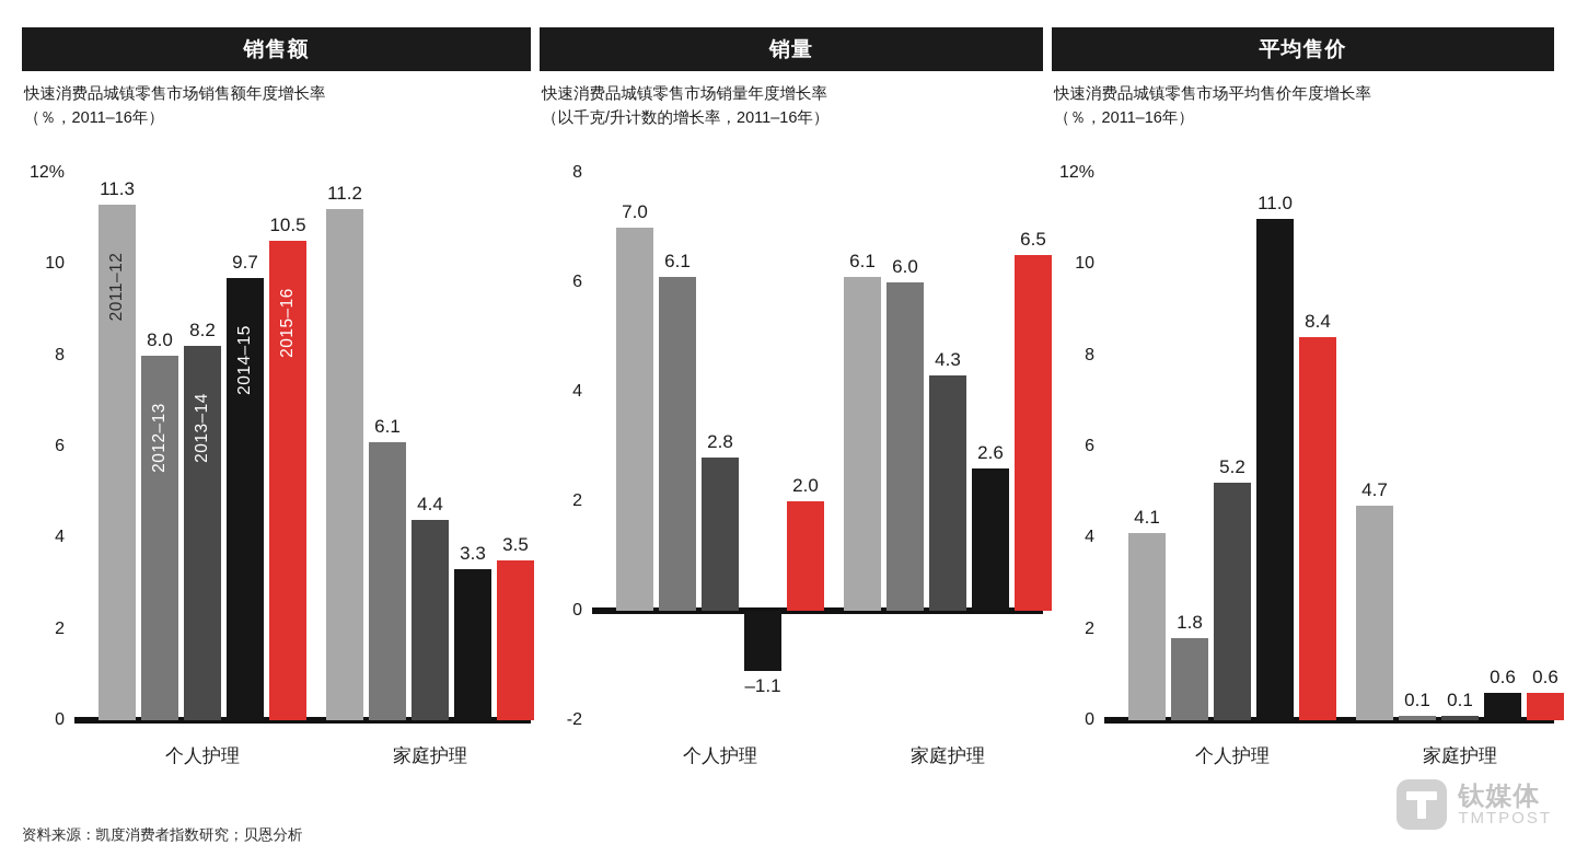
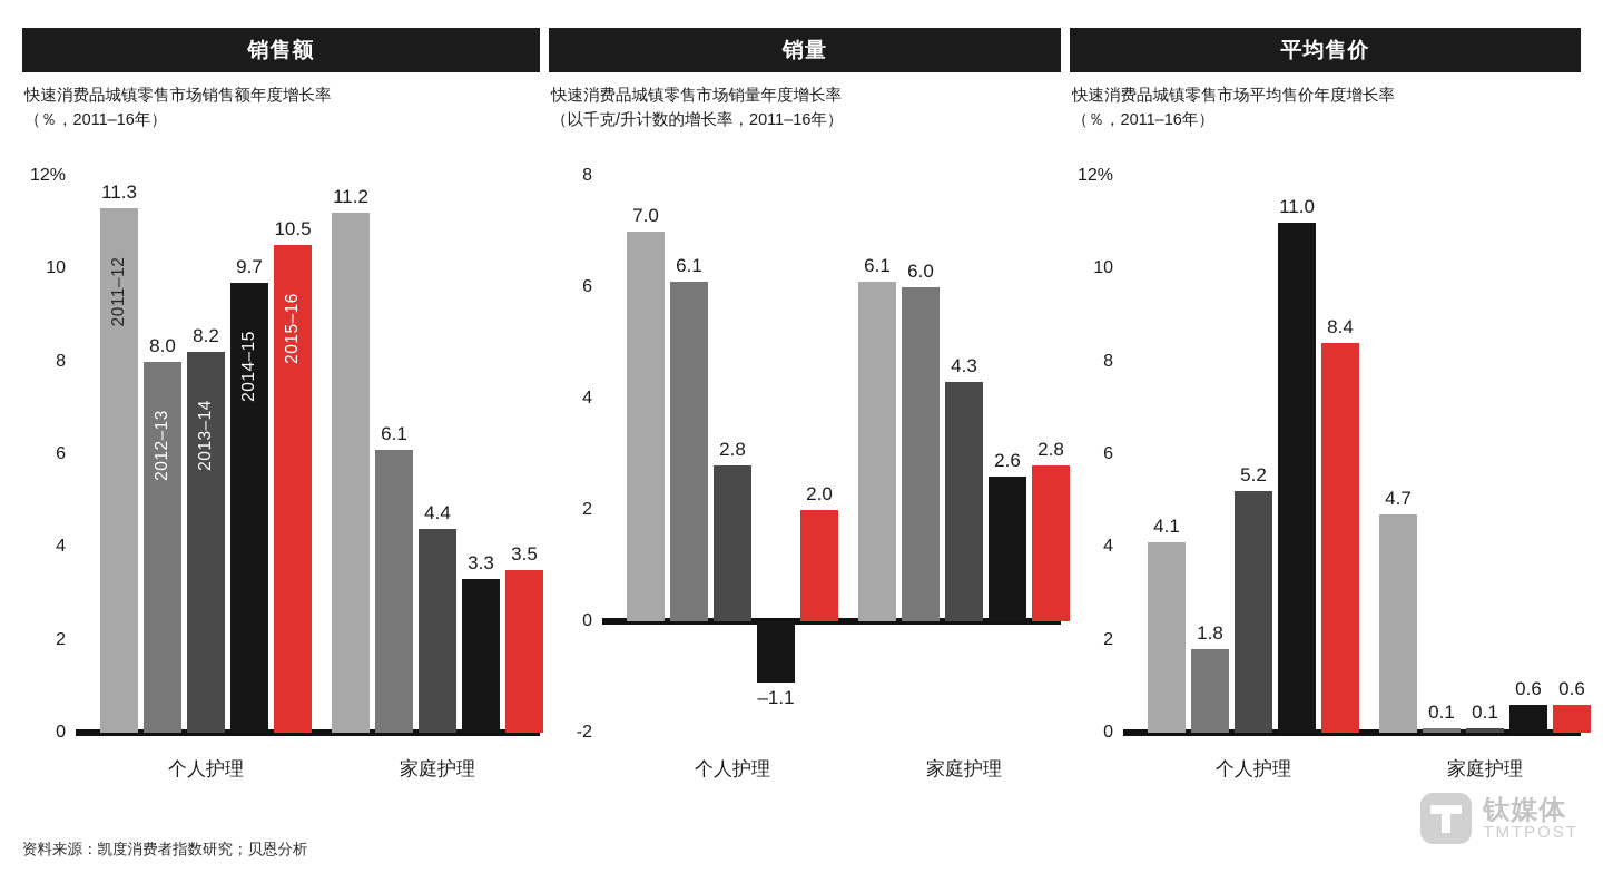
销量/2015–16/家庭护理: 6.5 -> 2.8
